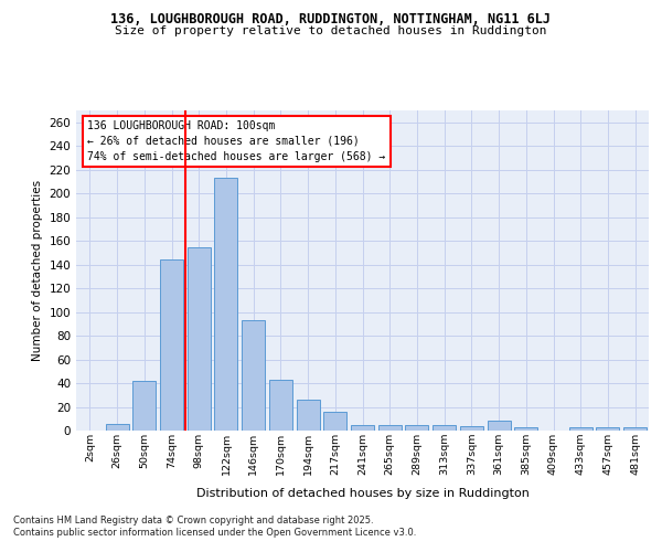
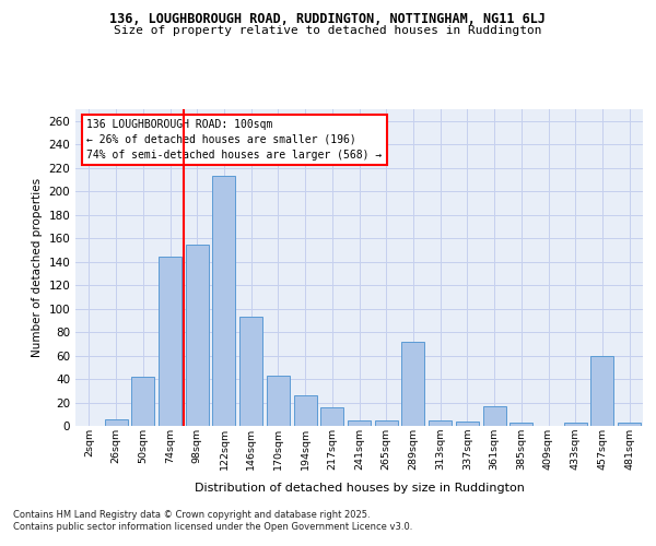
289sqm: 5 -> 72
361sqm: 8 -> 17
457sqm: 3 -> 60
